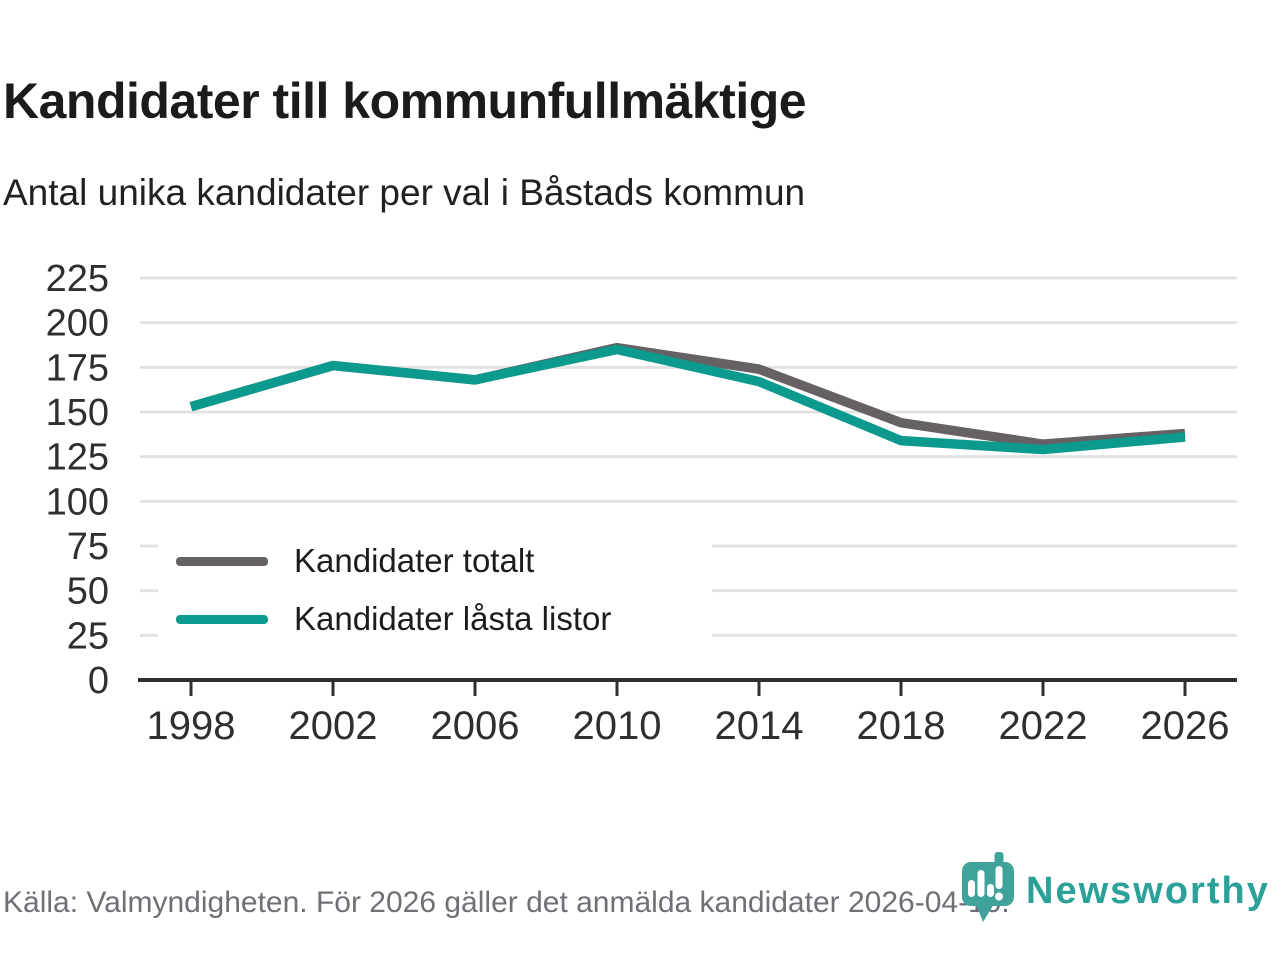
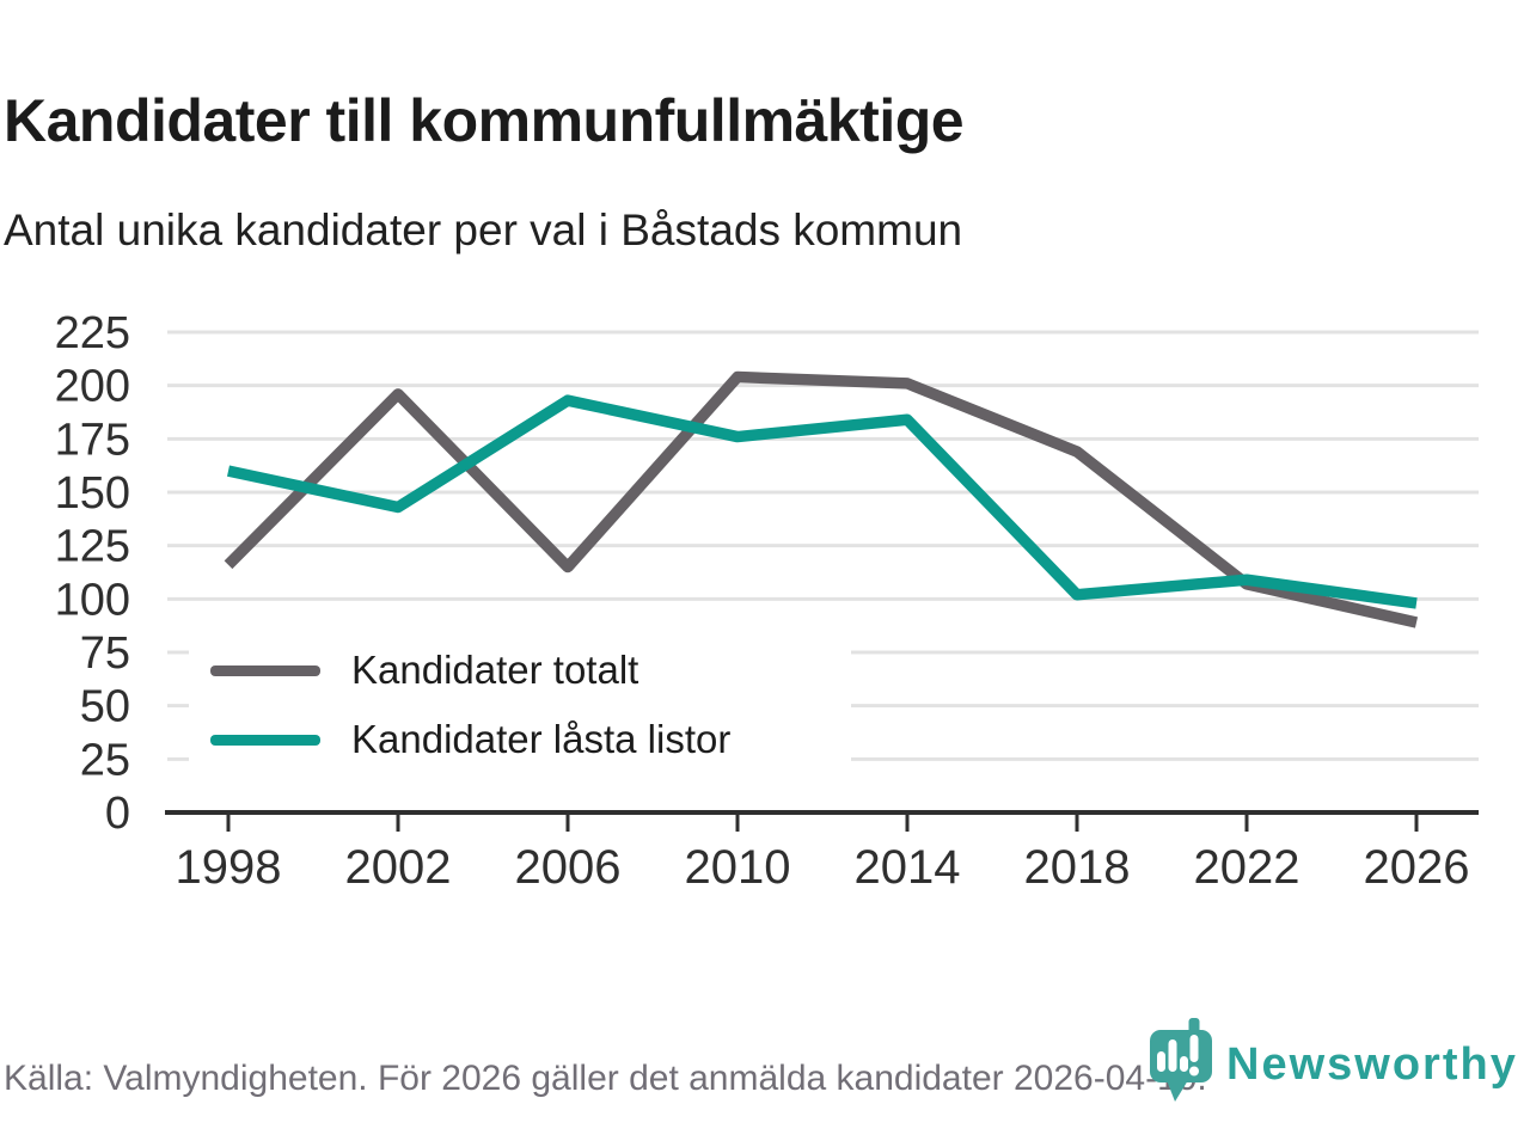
Kandidater totalt/1998: 153 -> 116
Kandidater låsta listor/1998: 153 -> 160
Kandidater totalt/2002: 176 -> 196
Kandidater låsta listor/2002: 176 -> 143
Kandidater totalt/2006: 168 -> 115
Kandidater låsta listor/2006: 168 -> 193
Kandidater totalt/2010: 186 -> 204
Kandidater låsta listor/2010: 185 -> 176
Kandidater totalt/2014: 174 -> 201
Kandidater låsta listor/2014: 167 -> 184
Kandidater totalt/2018: 144 -> 169
Kandidater låsta listor/2018: 134 -> 102
Kandidater totalt/2022: 132 -> 107
Kandidater låsta listor/2022: 129 -> 109
Kandidater totalt/2026: 138 -> 89
Kandidater låsta listor/2026: 136 -> 98
